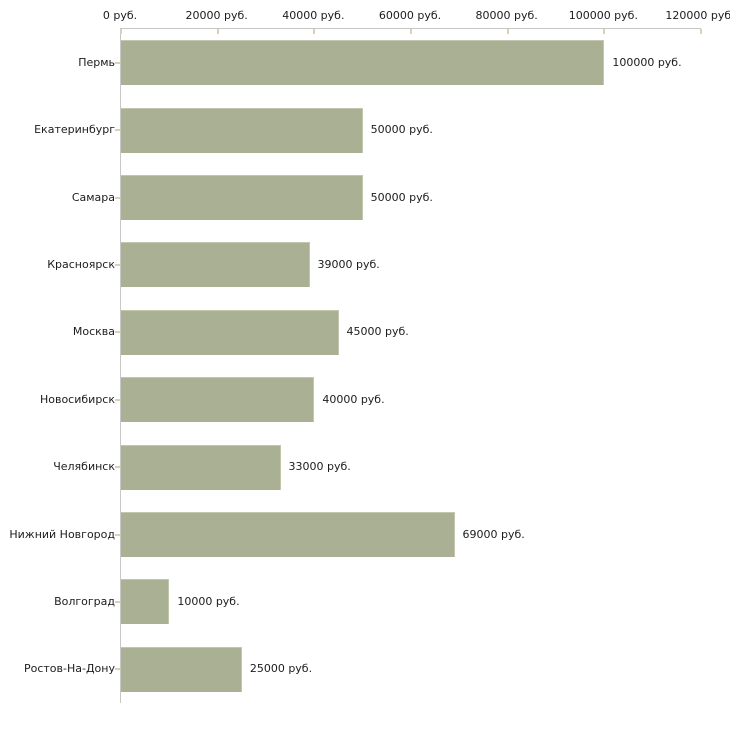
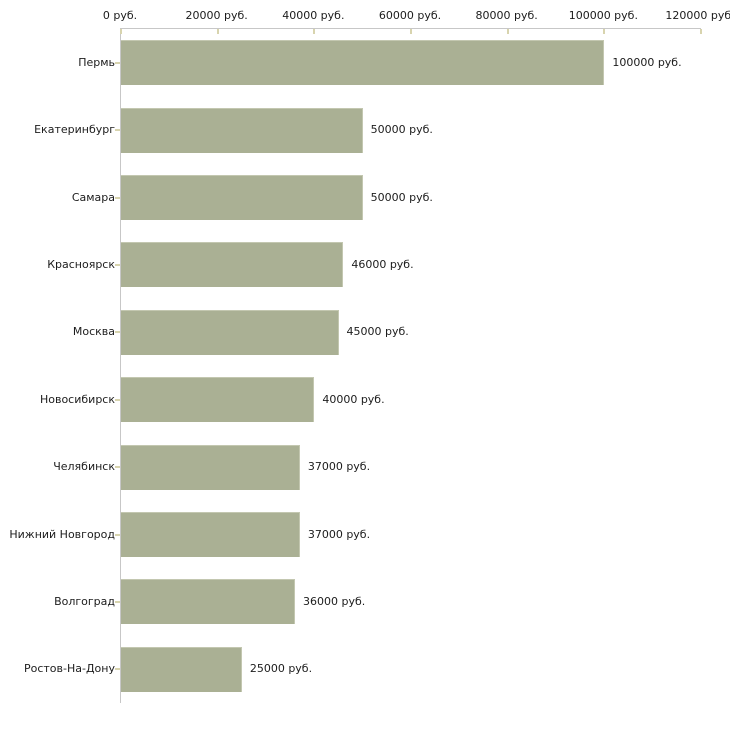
Красноярск: 39000 -> 46000
Челябинск: 33000 -> 37000
Нижний Новгород: 69000 -> 37000
Волгоград: 10000 -> 36000
